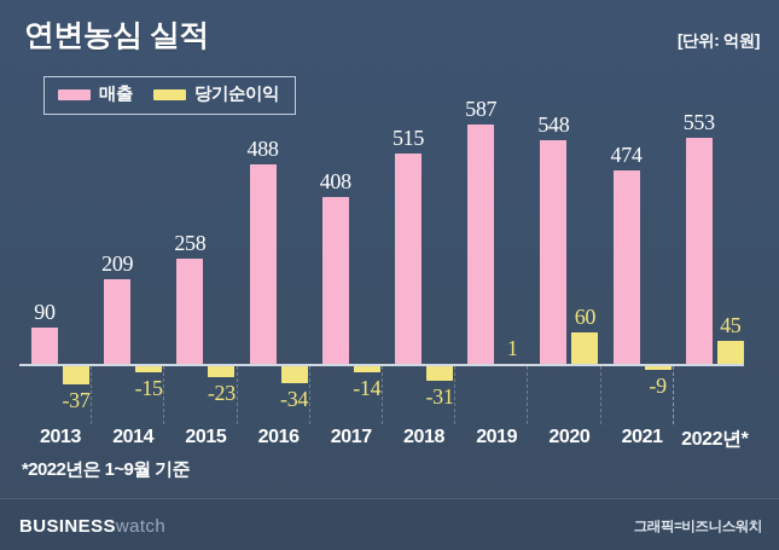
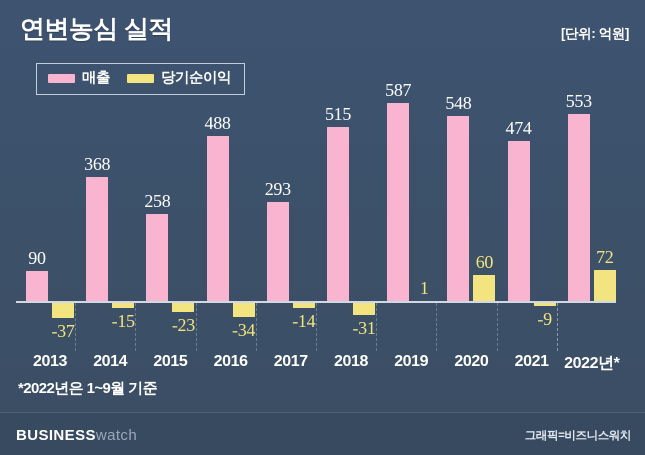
매출/2014: 209 -> 368
매출/2017: 408 -> 293
당기순이익/2022년*: 45 -> 72
